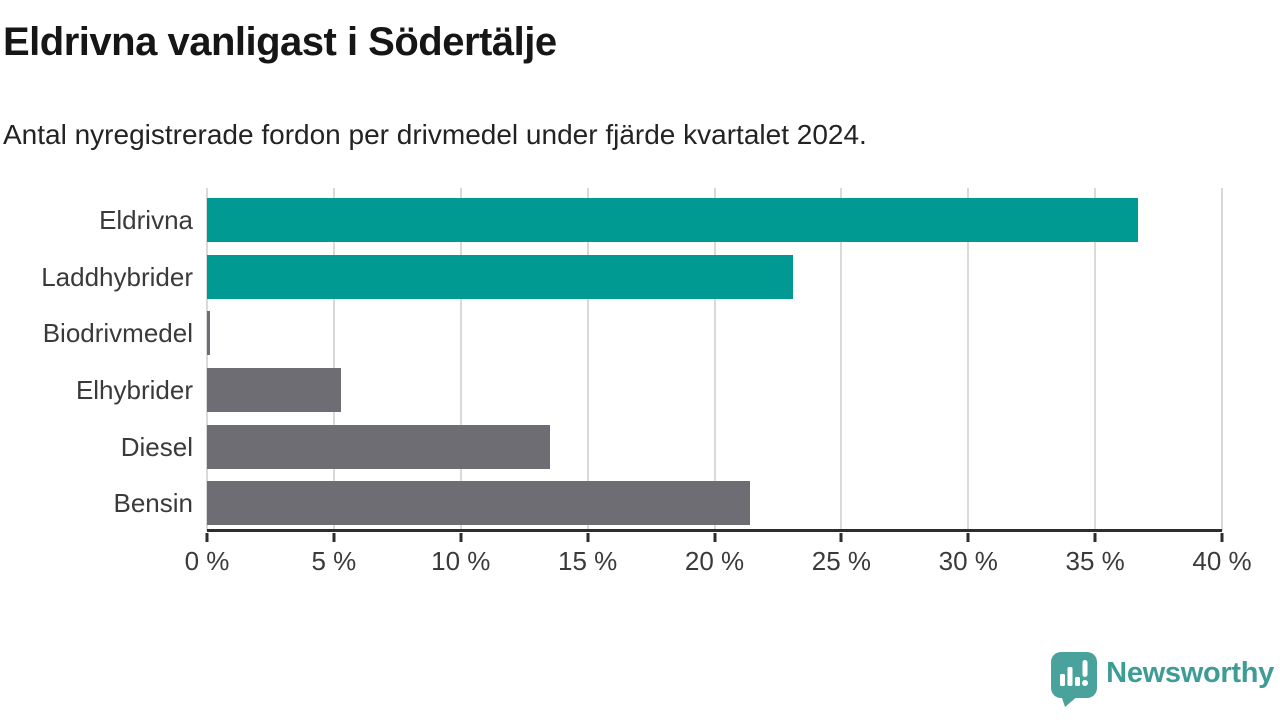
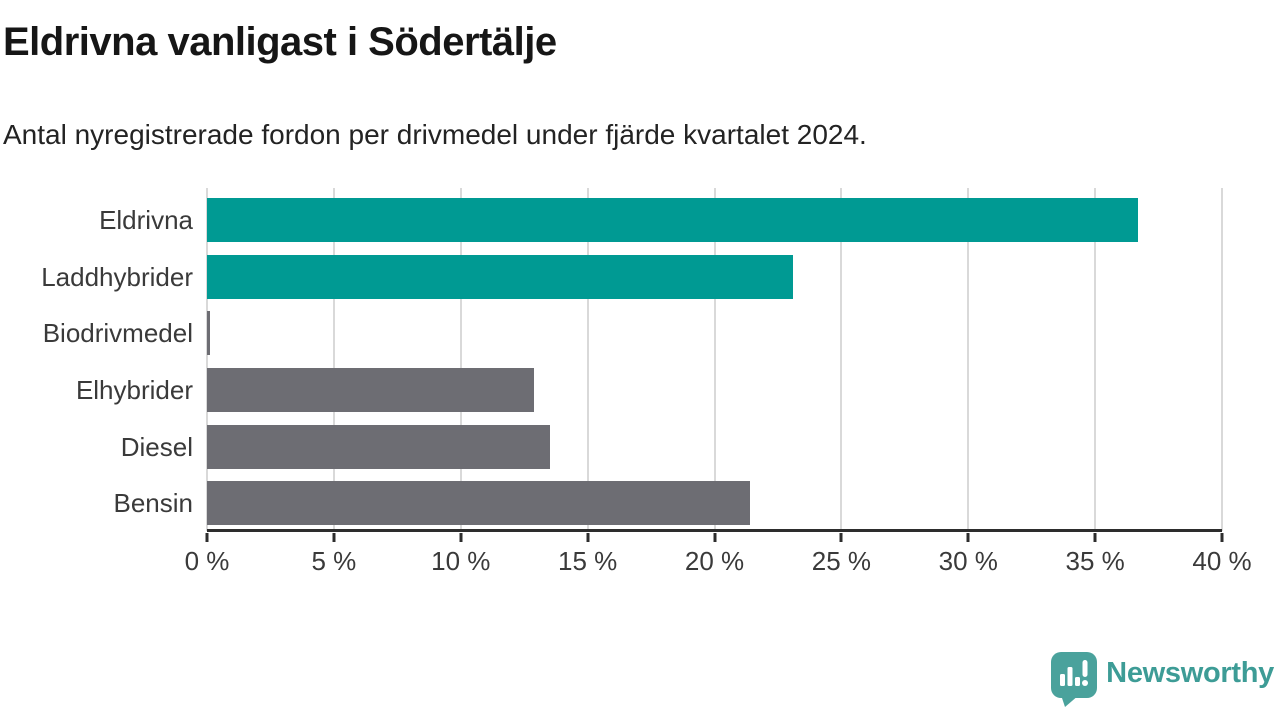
Elhybrider: 5.3% -> 12.9%
